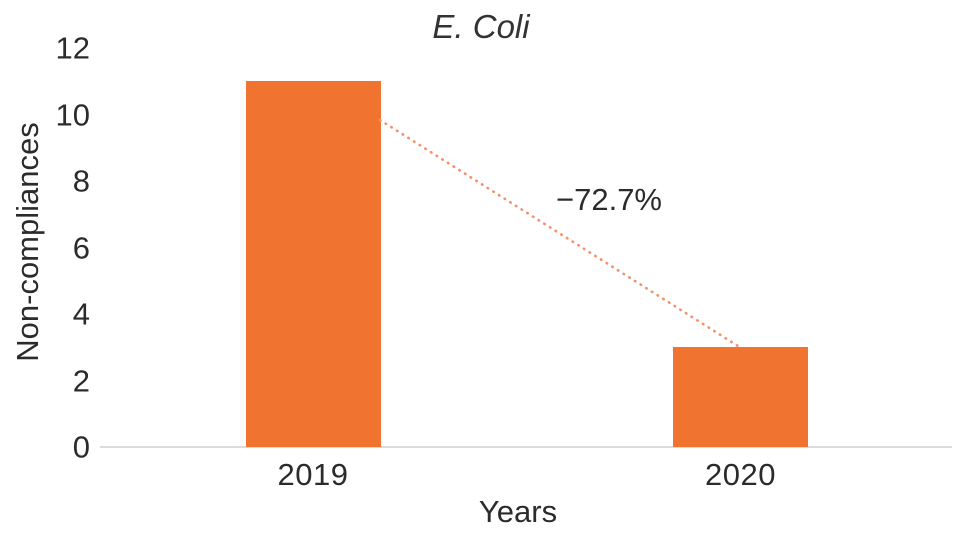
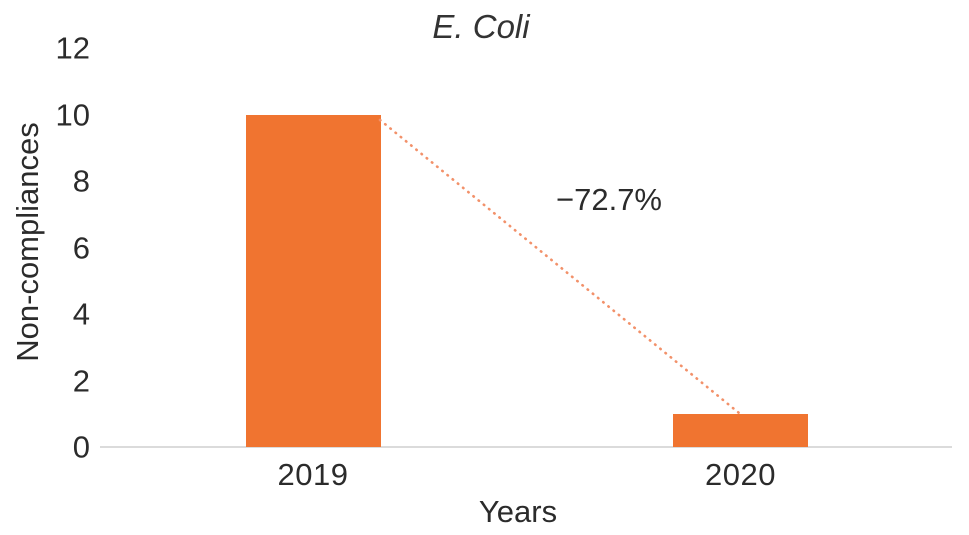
2019: 11 -> 10
2020: 3 -> 1
